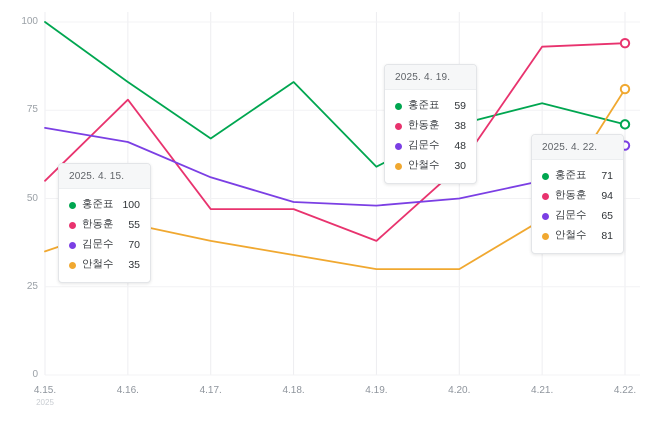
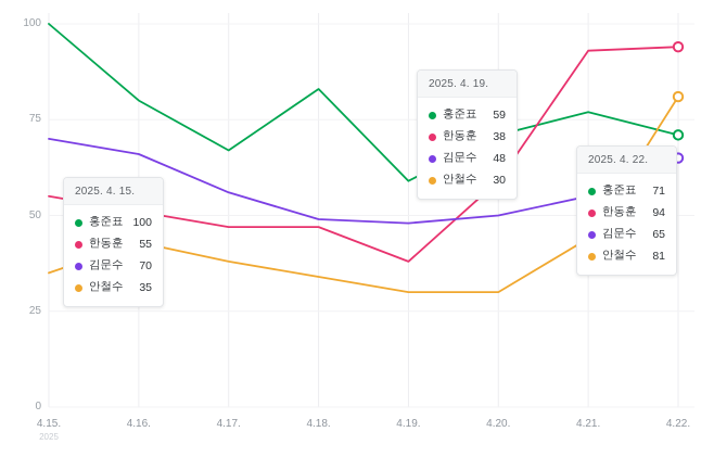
홍준표/4.16.: 83 -> 80
한동훈/4.16.: 78 -> 51
